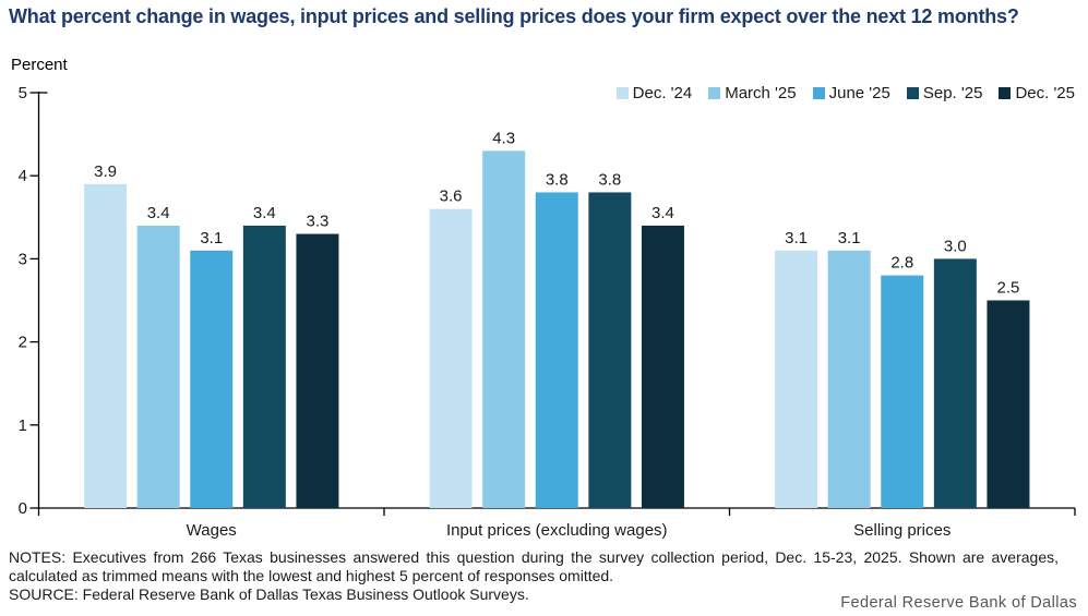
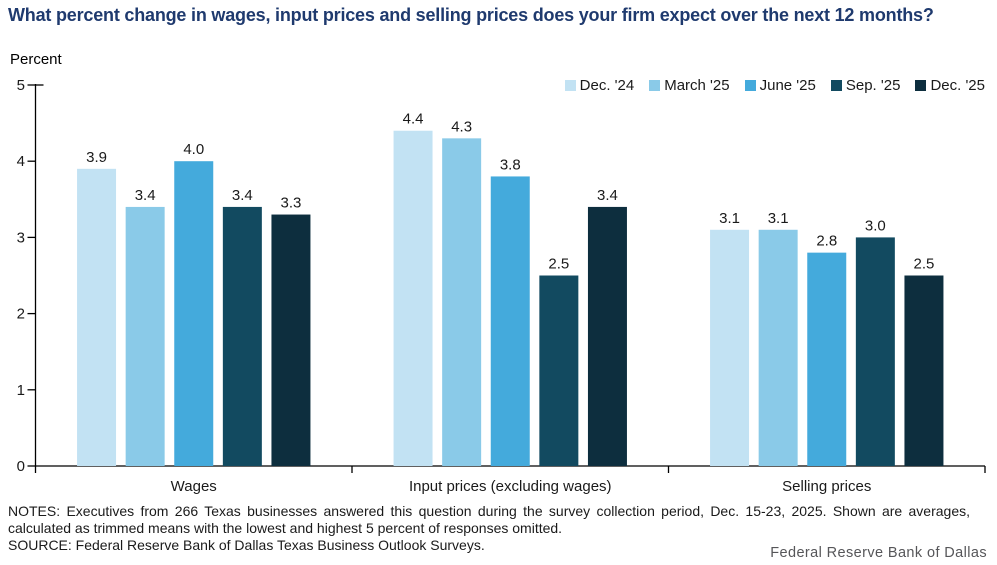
June '25/Wages: 3.1 -> 4.0
Dec. '24/Input prices (excluding wages): 3.6 -> 4.4
Sep. '25/Input prices (excluding wages): 3.8 -> 2.5
